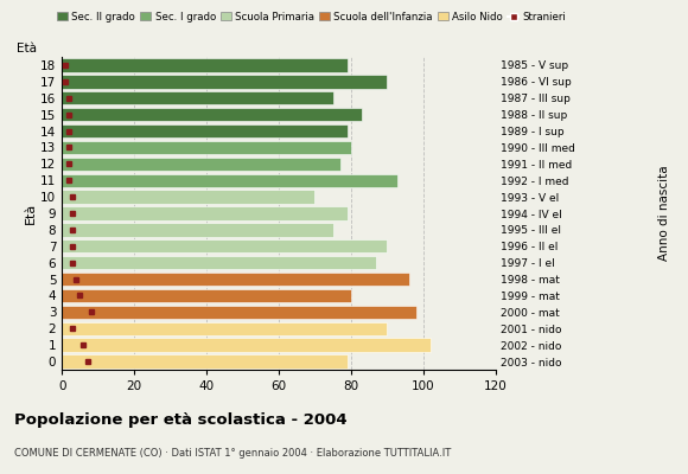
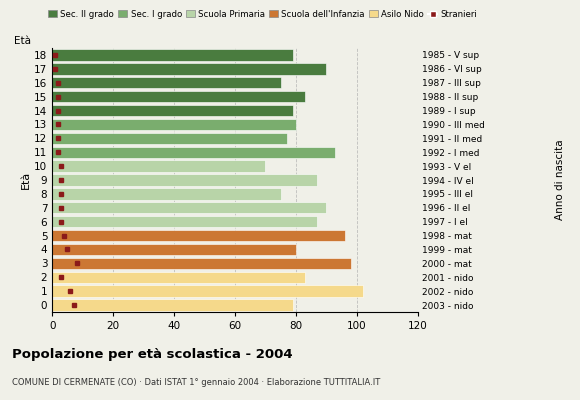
9: 79 -> 87
2: 90 -> 83
